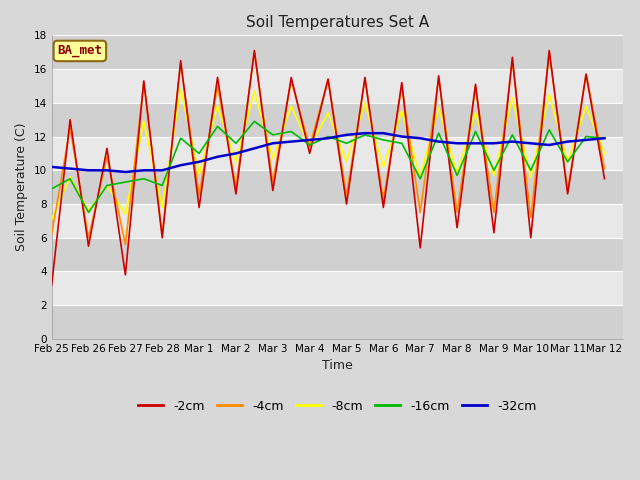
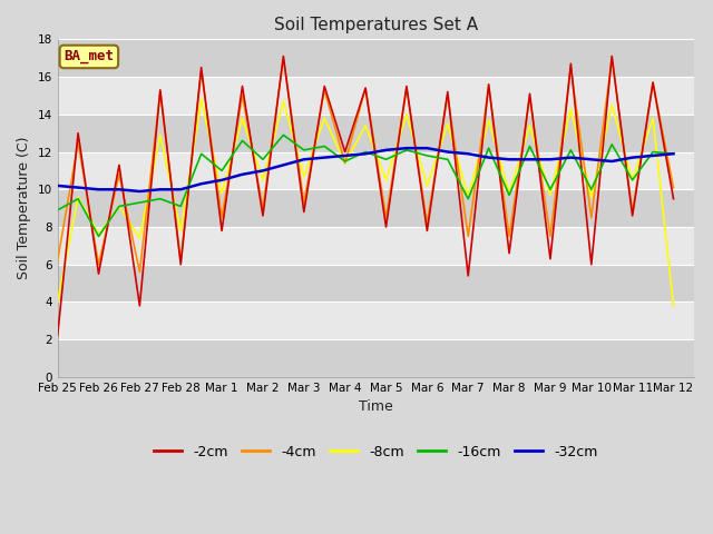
-2cm/Feb 25: 3.2 -> 2.2
-8cm/Feb 25: 7.1 -> 4.0
-2cm/Mar 4: 11.0 -> 12.0
-4cm/Mar 10: 7.2 -> 8.5
-8cm/Mar 12: 11.0 -> 3.8
